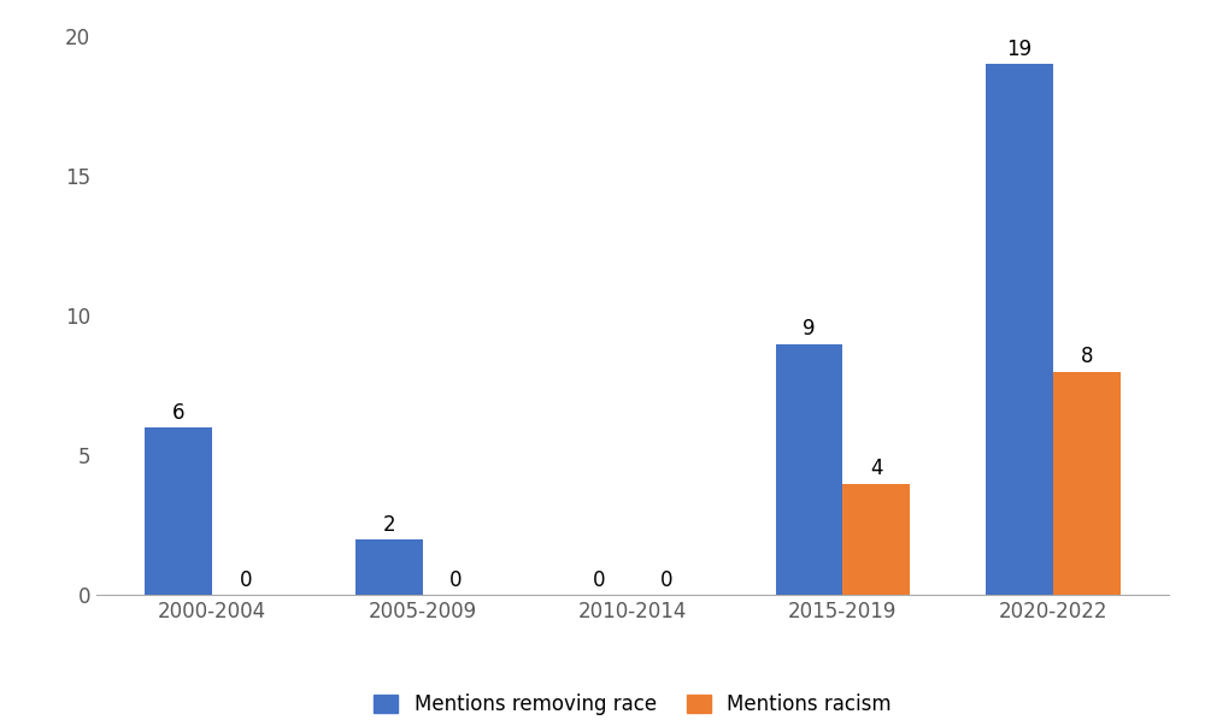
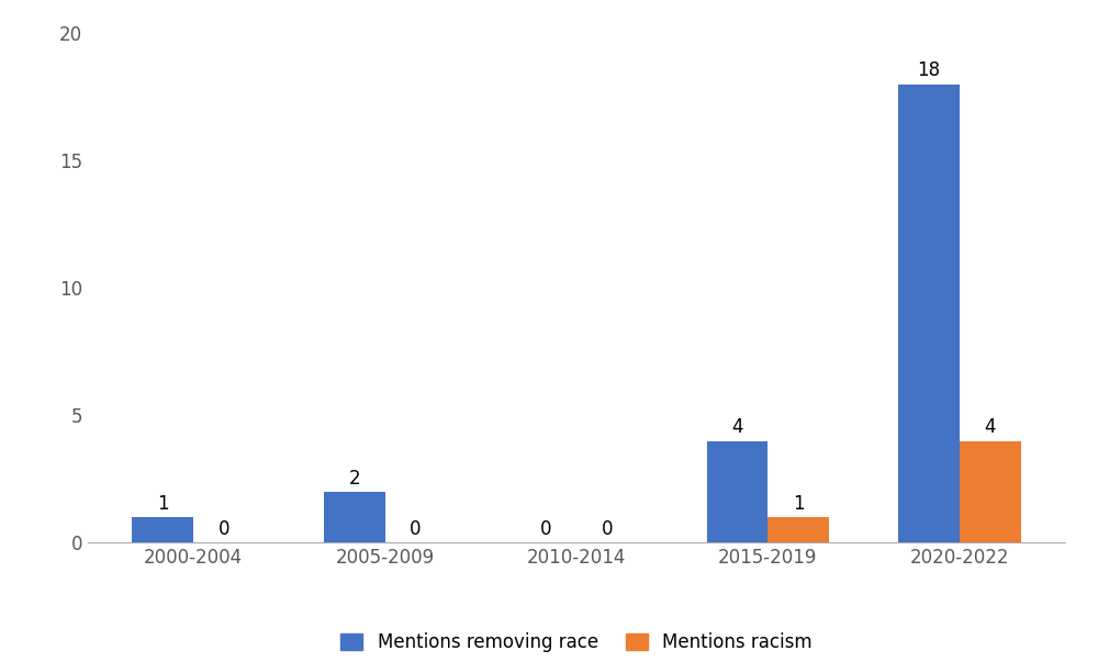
Mentions removing race/2000-2004: 6 -> 1
Mentions removing race/2015-2019: 9 -> 4
Mentions racism/2015-2019: 4 -> 1
Mentions removing race/2020-2022: 19 -> 18
Mentions racism/2020-2022: 8 -> 4
